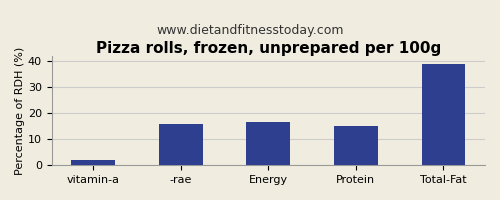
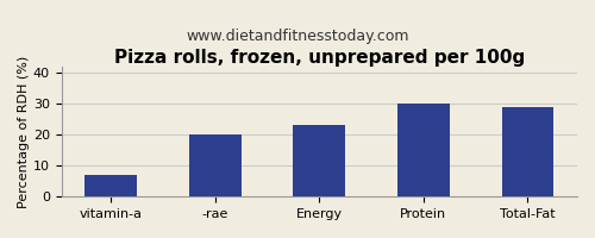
vitamin-a: 2.0 -> 7.0
-rae: 16.0 -> 20.0
Energy: 16.5 -> 23.0
Protein: 15.0 -> 30.0
Total-Fat: 39.0 -> 29.0
